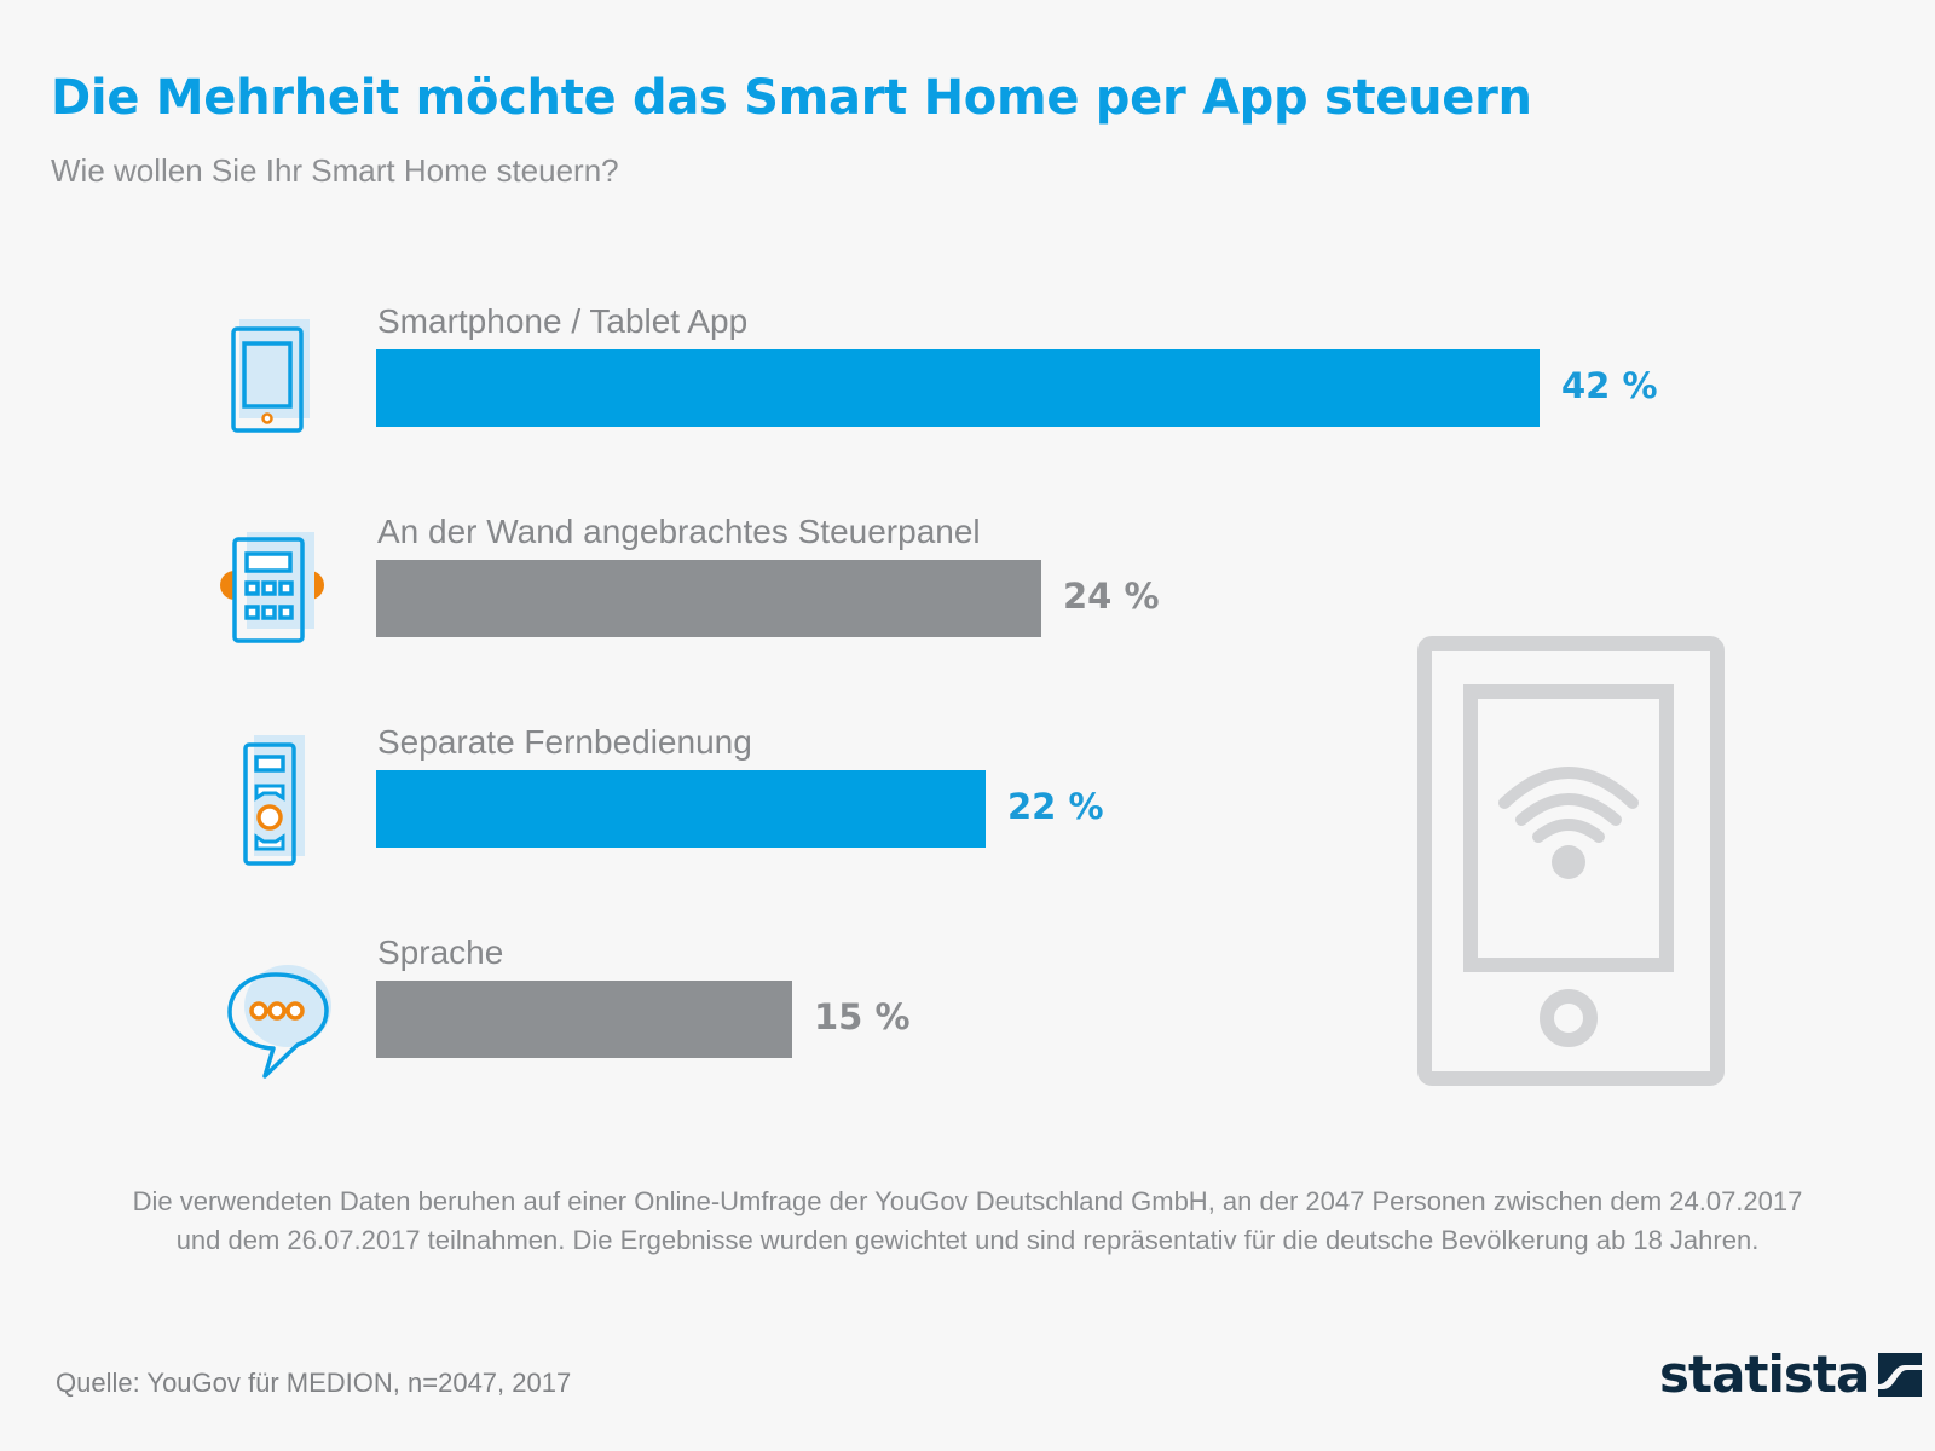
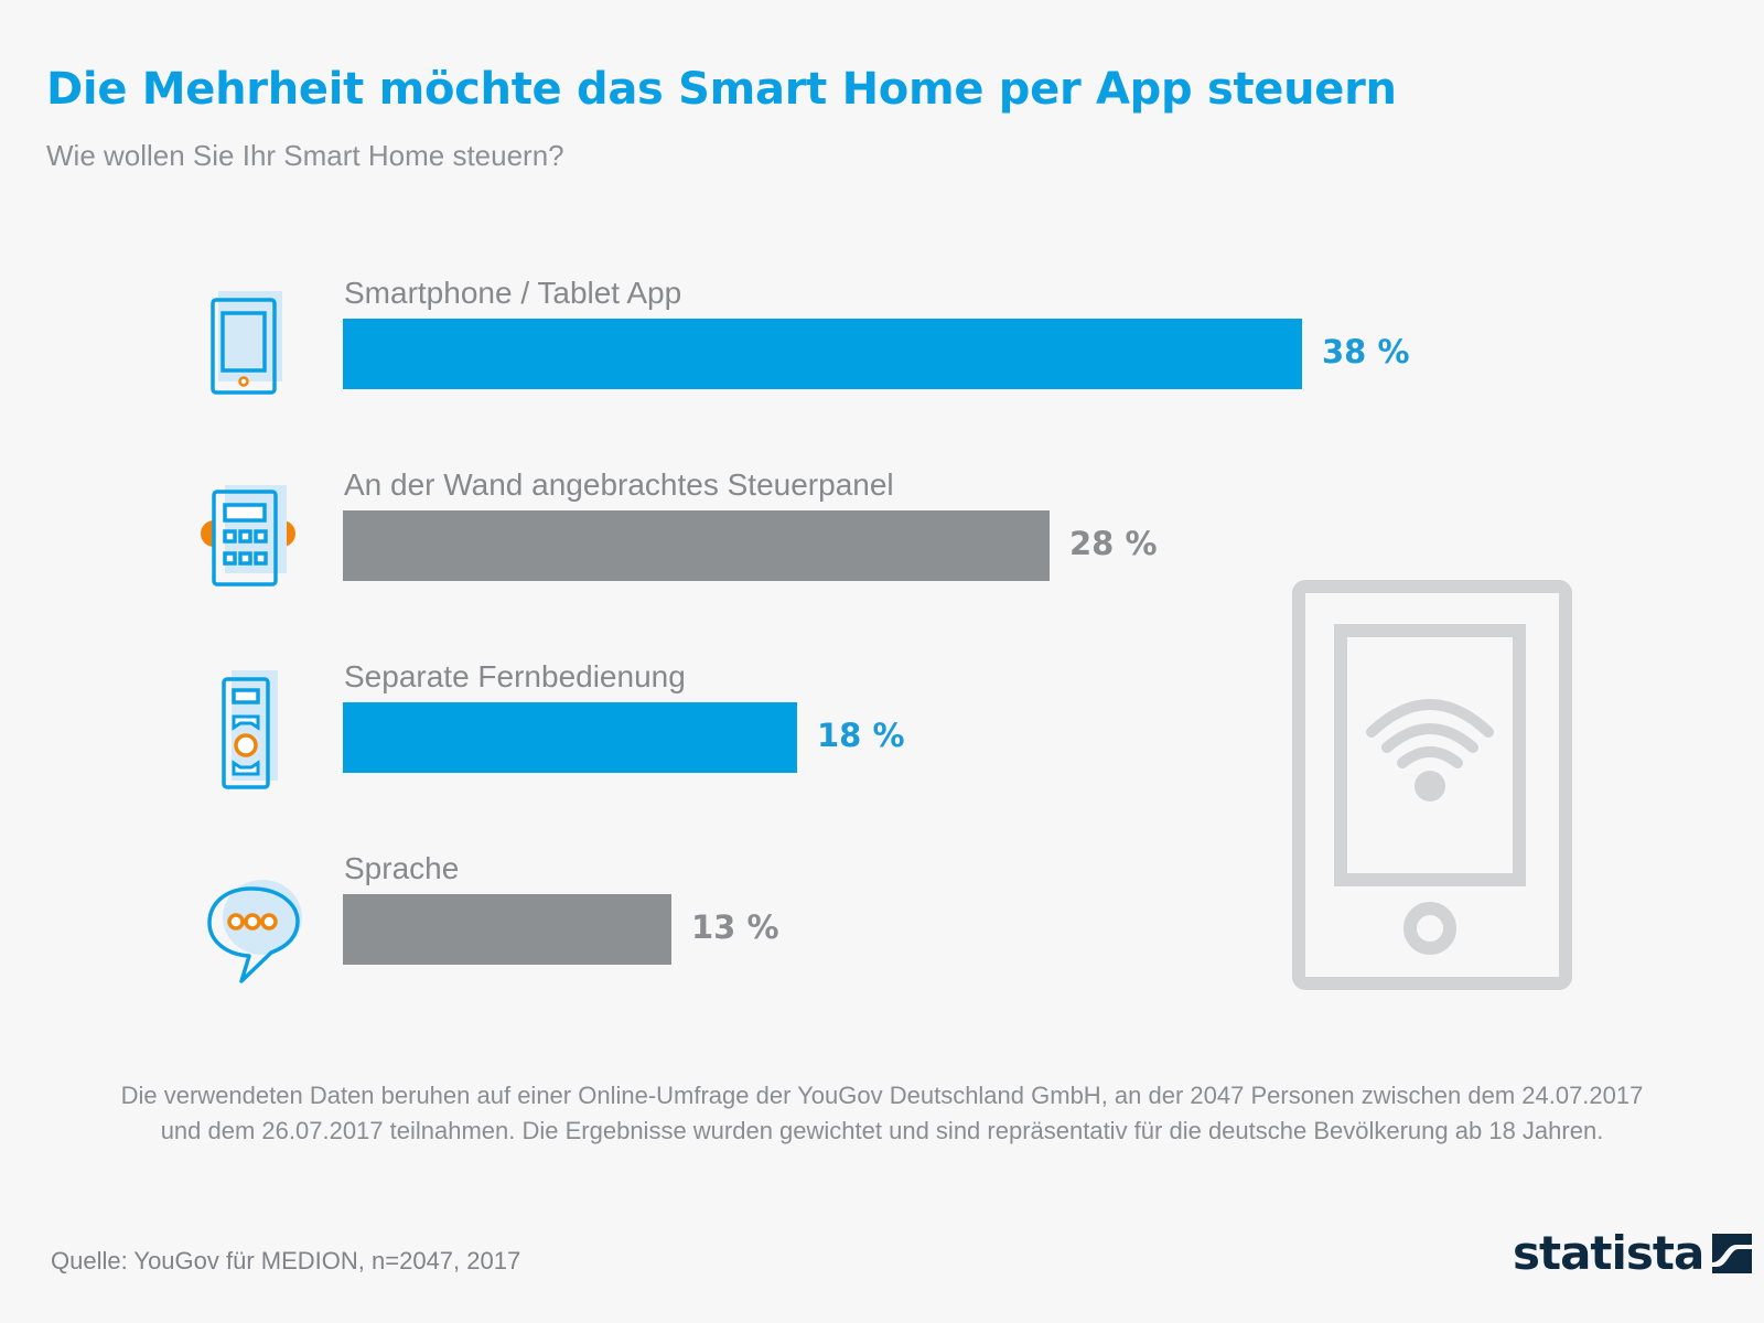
Smartphone / Tablet App: 42 -> 38
An der Wand angebrachtes Steuerpanel: 24 -> 28
Separate Fernbedienung: 22 -> 18
Sprache: 15 -> 13
